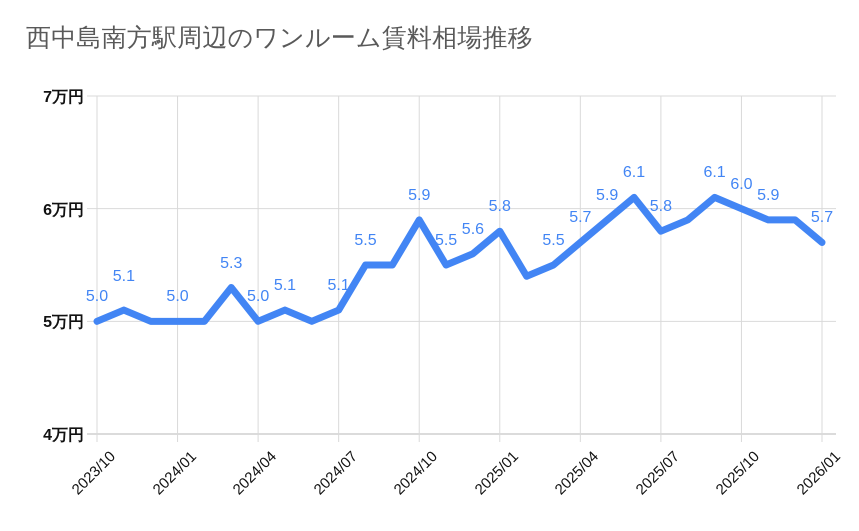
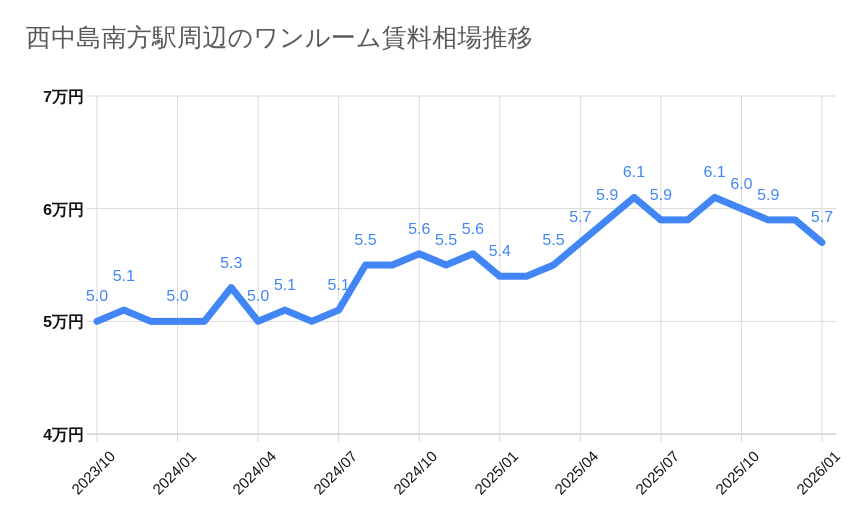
2024/10: 5.9 -> 5.6
2025/01: 5.8 -> 5.4
2025/07: 5.8 -> 5.9
